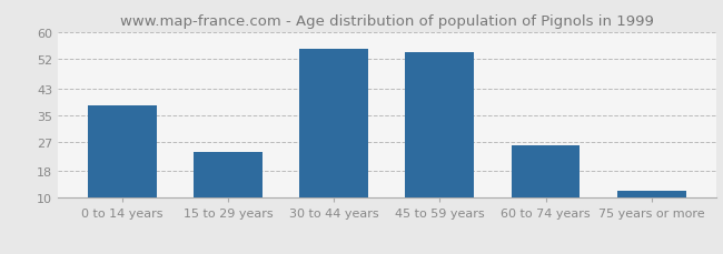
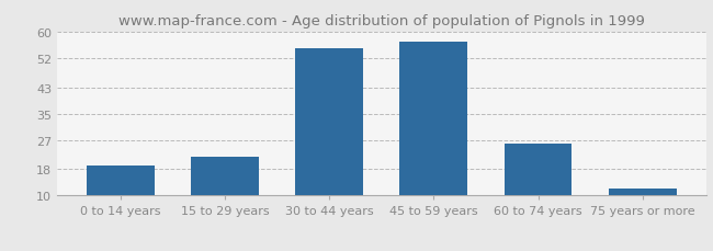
0 to 14 years: 38 -> 19
15 to 29 years: 24 -> 22
45 to 59 years: 54 -> 57
